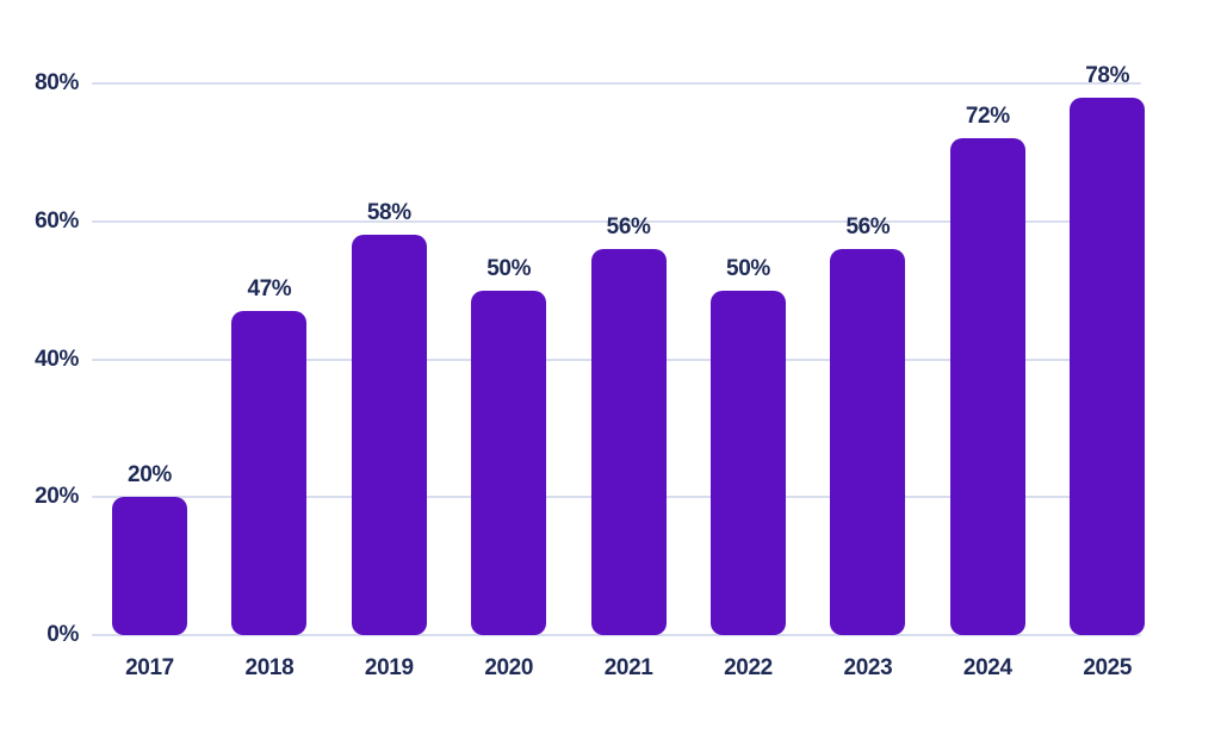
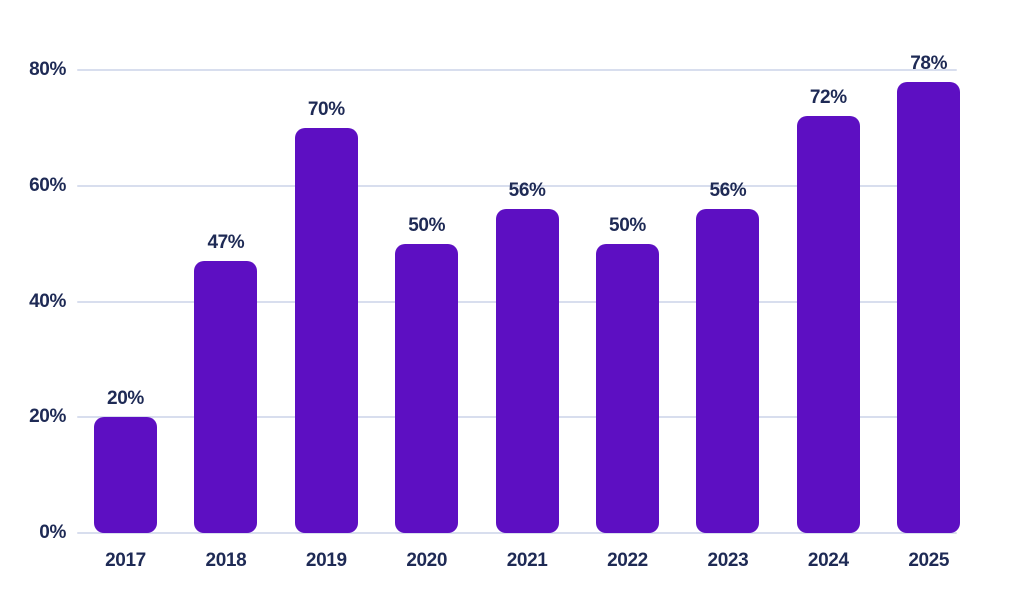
2019: 58% -> 70%
